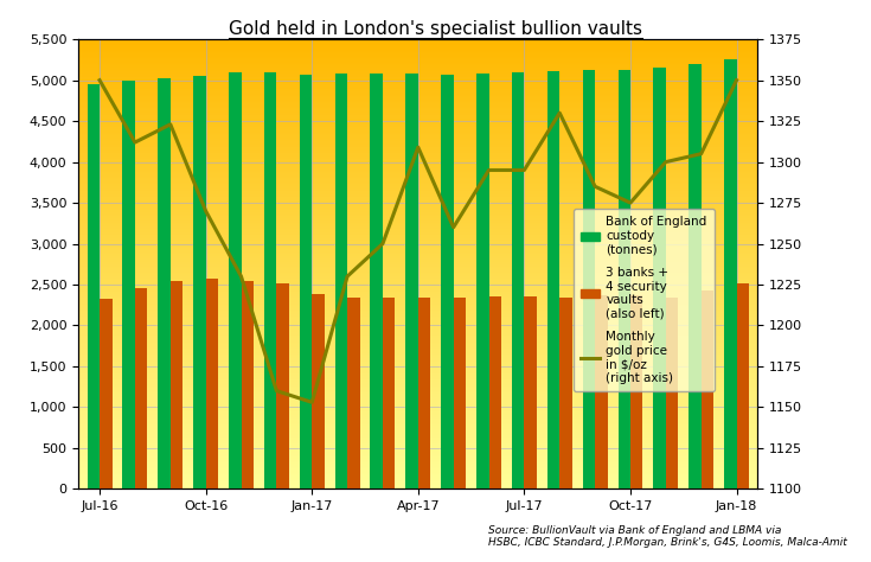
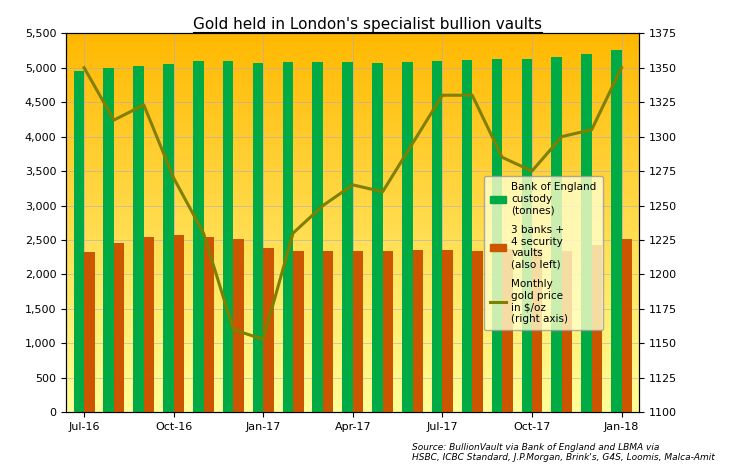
Monthly gold price in $/oz (right axis)/Apr-17: 1309 -> 1265
Monthly gold price in $/oz (right axis)/Jul-17: 1295 -> 1330
